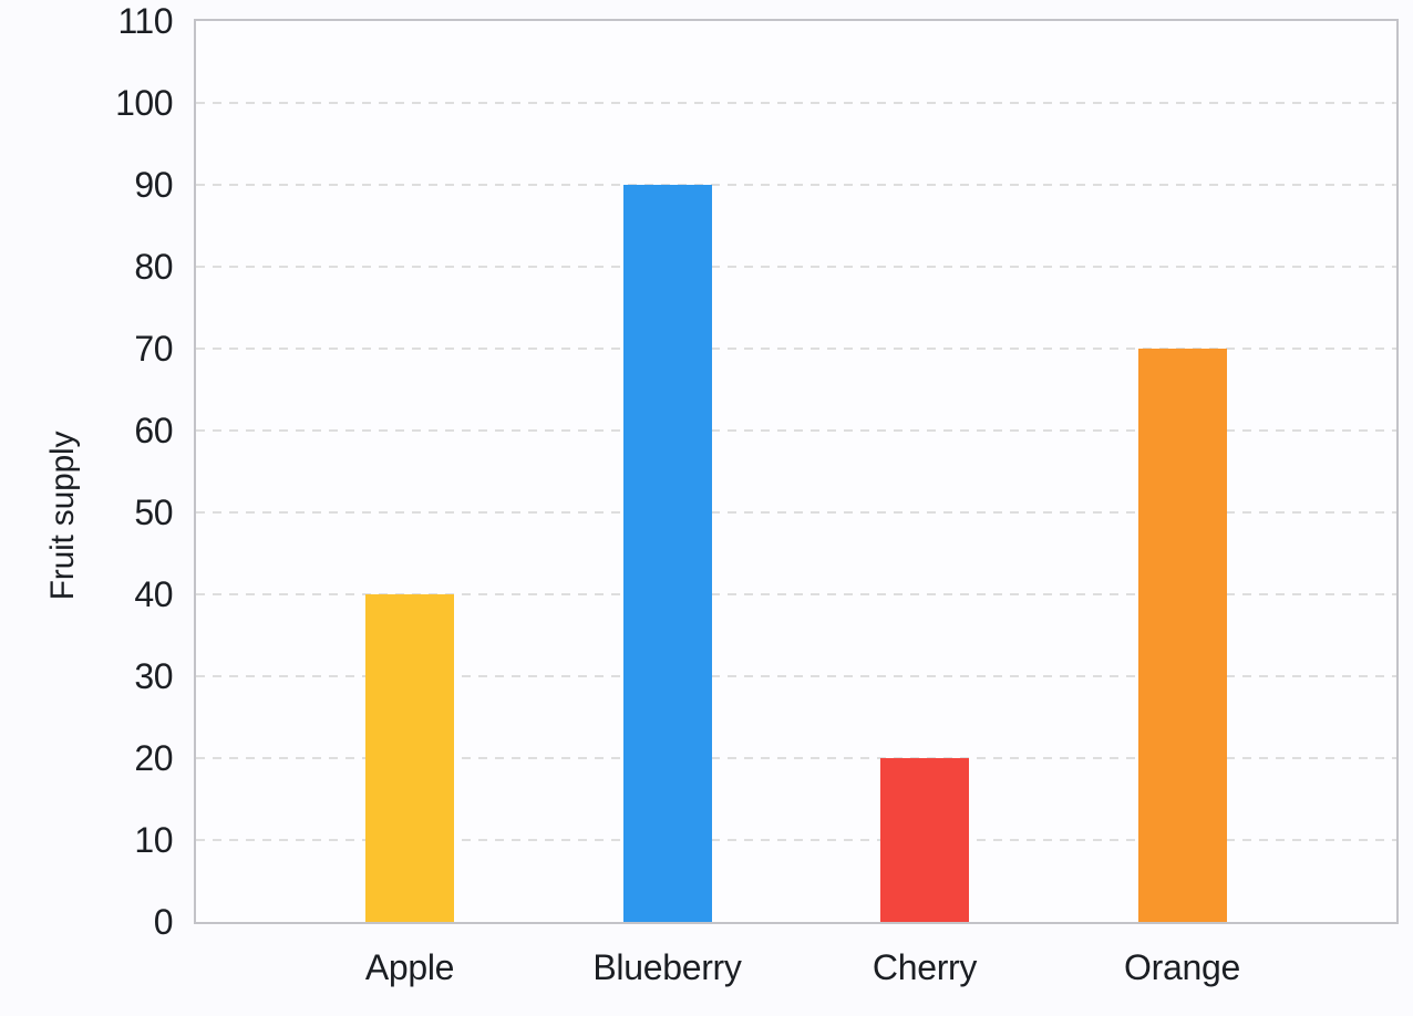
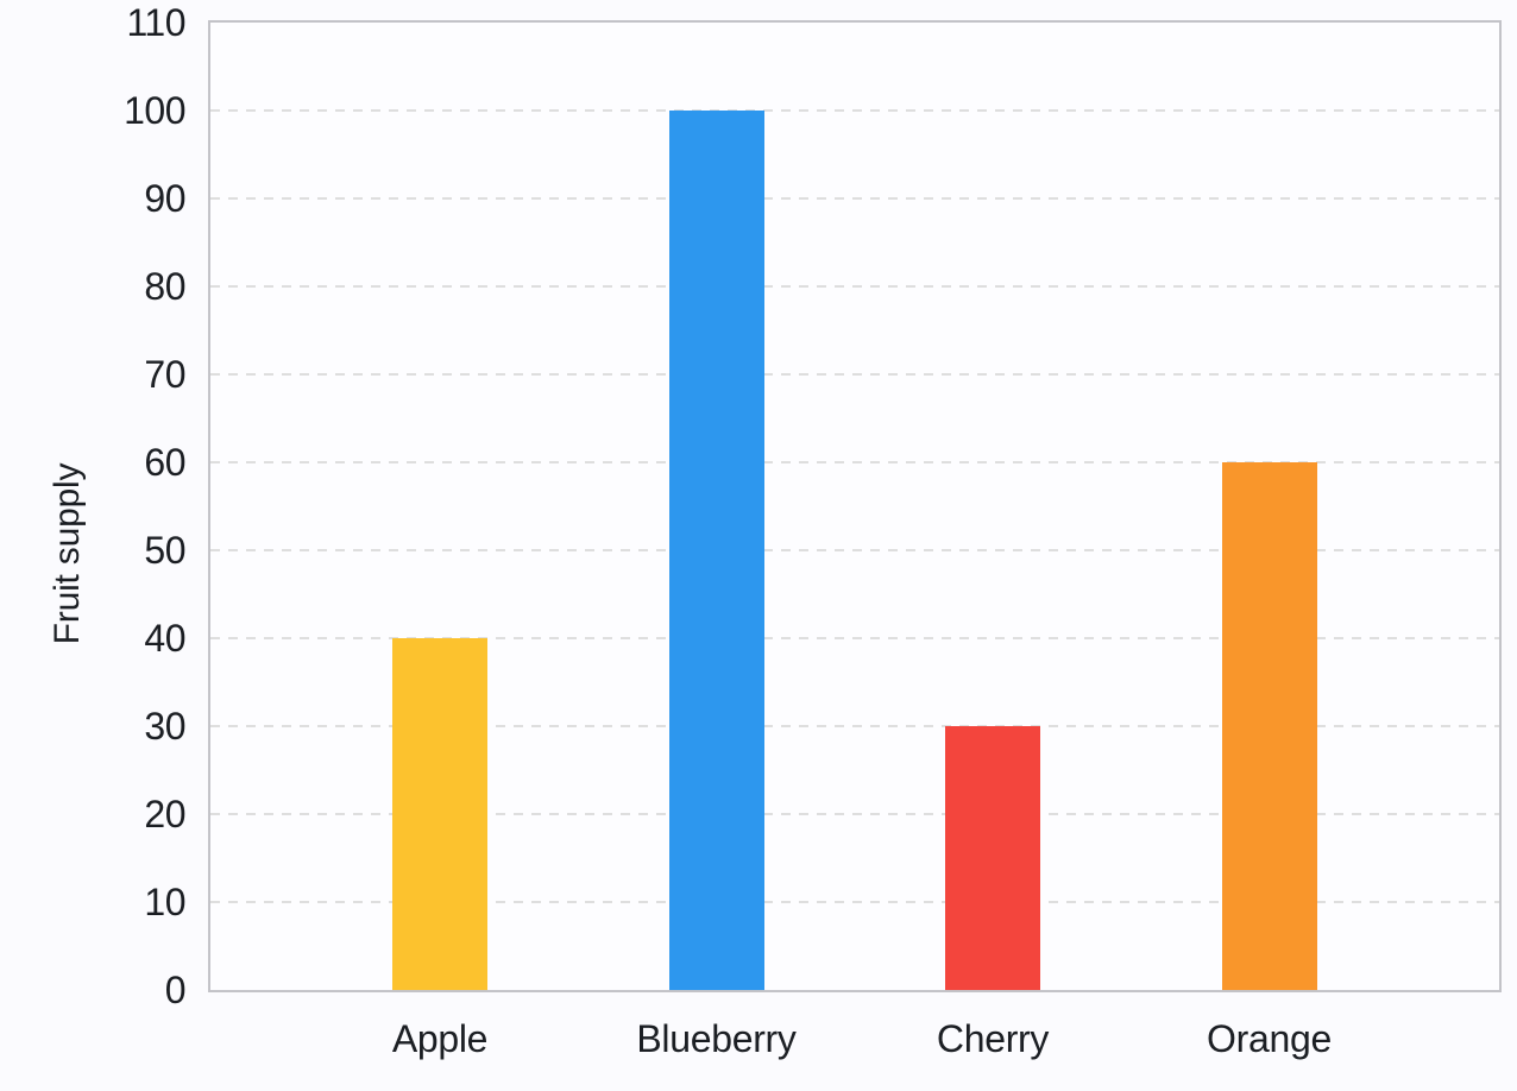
Blueberry: 90 -> 100
Cherry: 20 -> 30
Orange: 70 -> 60
